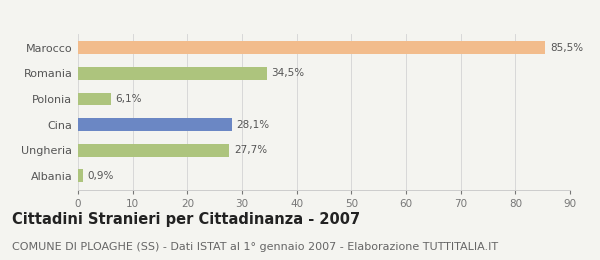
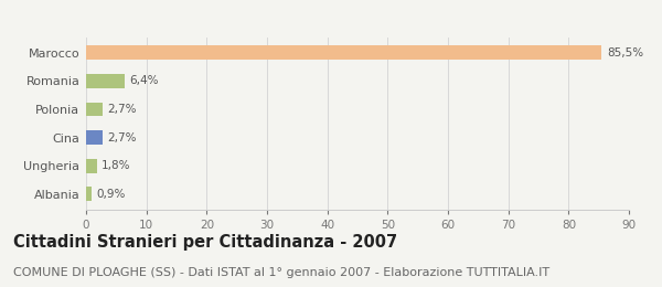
Romania: 34,5% -> 6,4%
Polonia: 6,1% -> 2,7%
Cina: 28,1% -> 2,7%
Ungheria: 27,7% -> 1,8%
